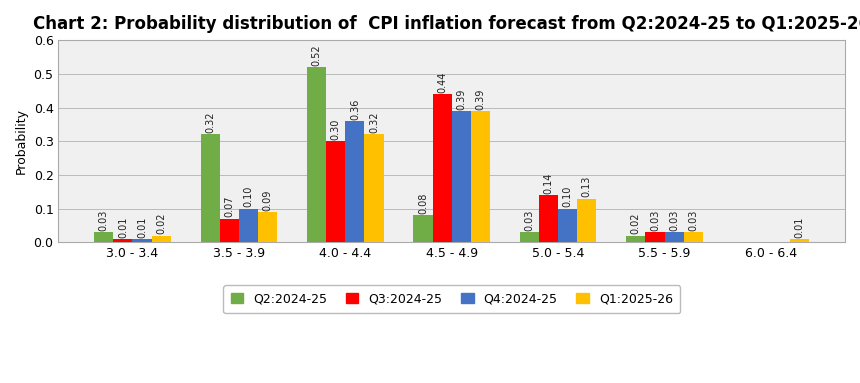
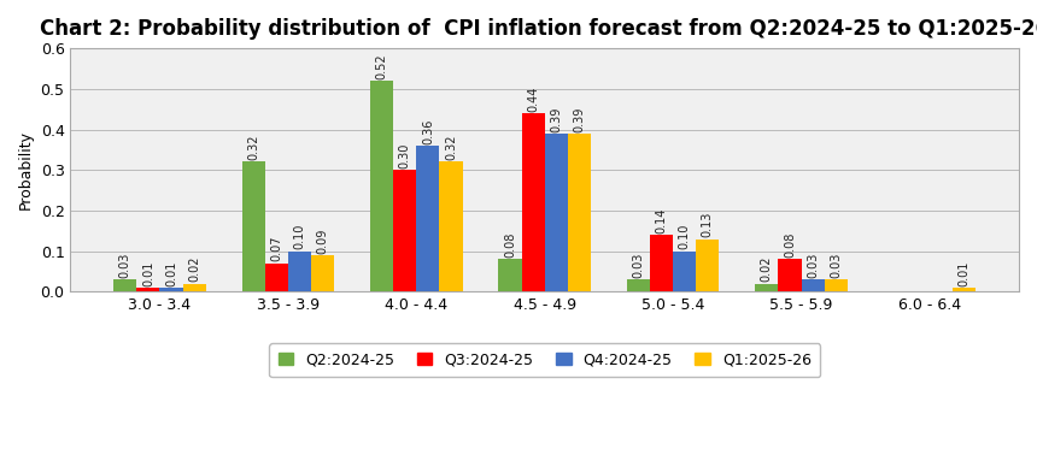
Q3:2024-25/5.5 - 5.9: 0.03 -> 0.08
